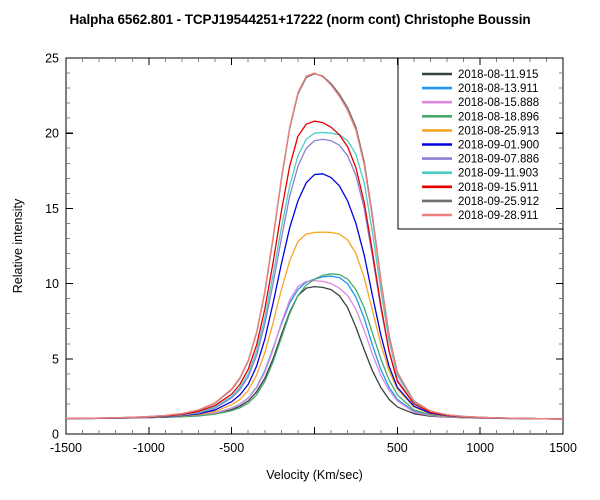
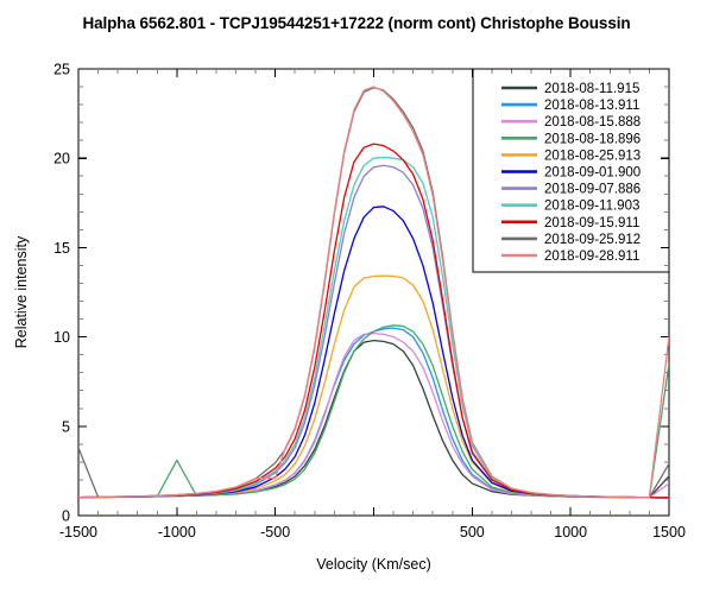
2018-09-25.912/-1500: 1.0 -> 3.8
2018-08-18.896/-1000: 1.1 -> 3.1
2018-09-28.911/-500: 3.0 -> 2.1
2018-08-11.915/1500: 1.0 -> 2.2
2018-08-15.888/1500: 1.0 -> 1.8
2018-08-18.896/1500: 1.0 -> 8.5
2018-09-25.912/1500: 1.0 -> 2.9
2018-09-28.911/1500: 1.0 -> 10.0
